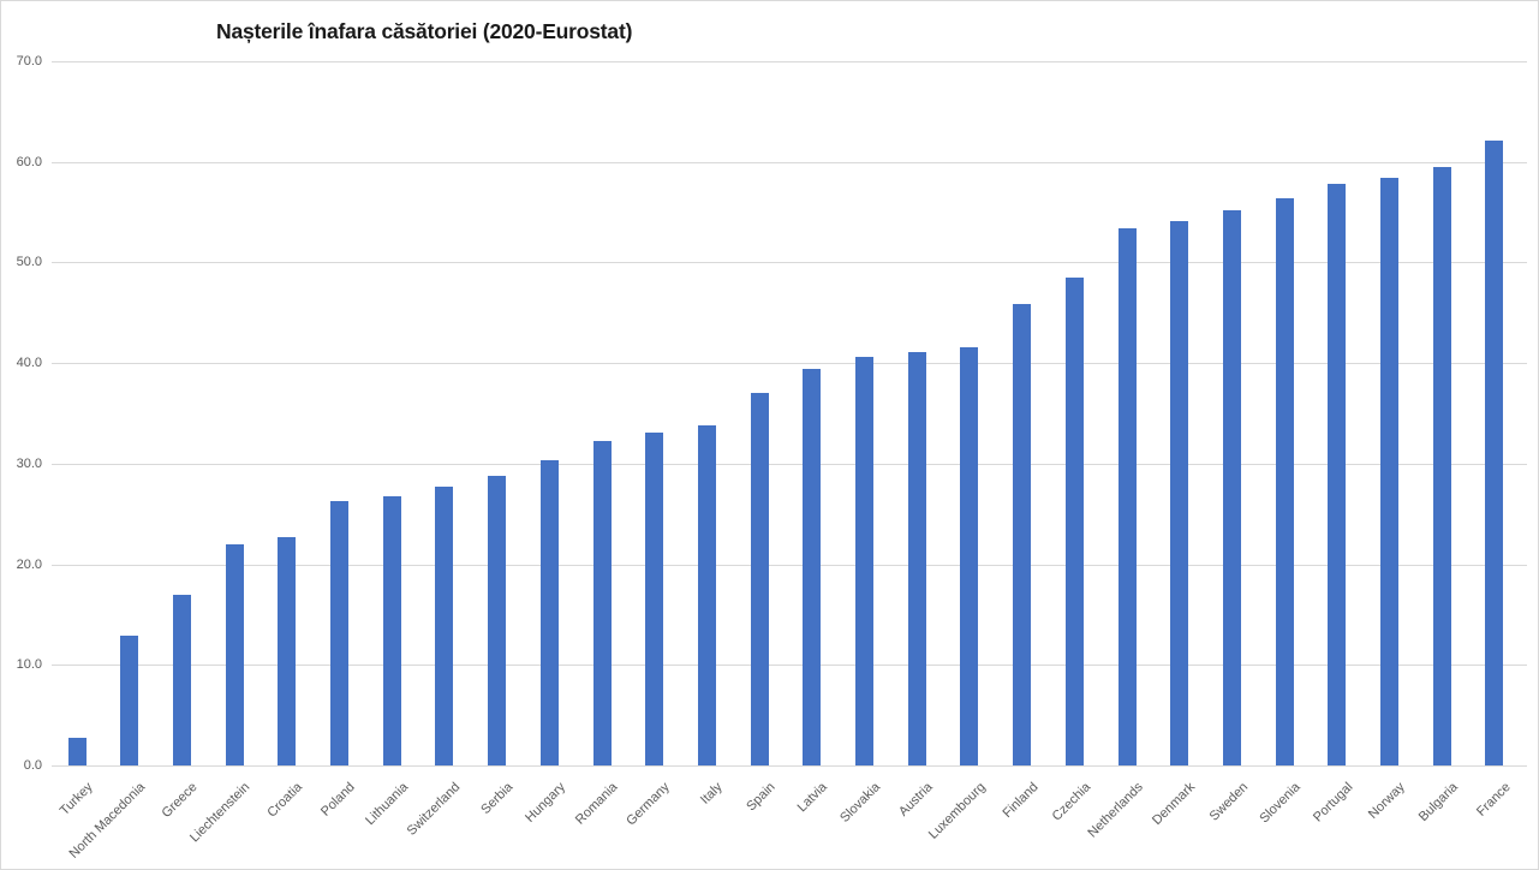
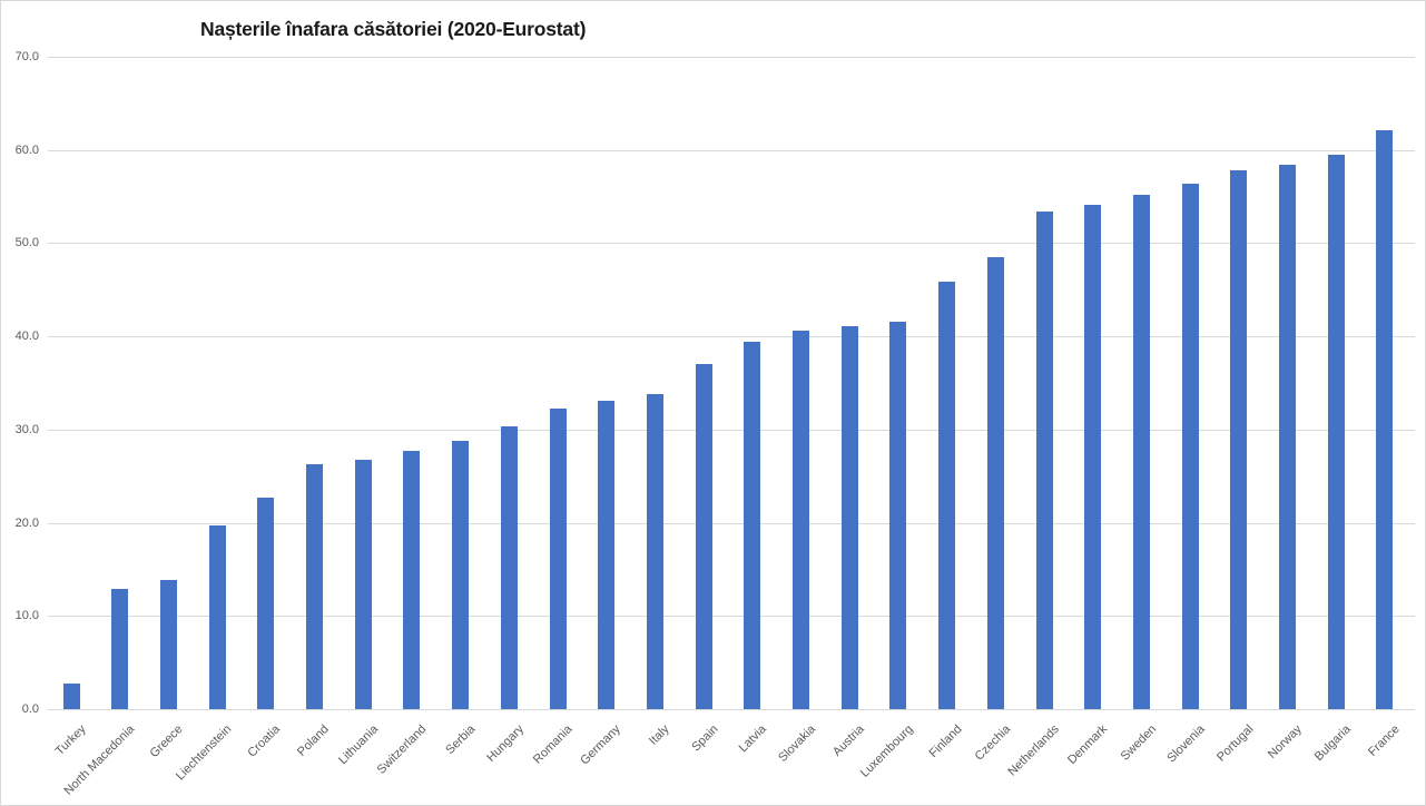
Greece: 17 -> 14
Liechtenstein: 22 -> 20
